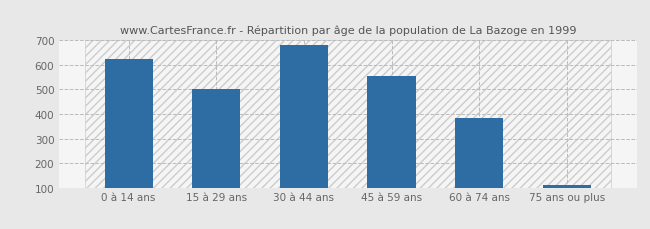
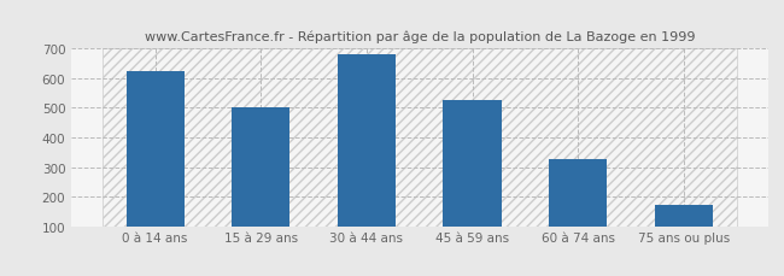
45 à 59 ans: 555 -> 525
60 à 74 ans: 385 -> 325
75 ans ou plus: 112 -> 170
